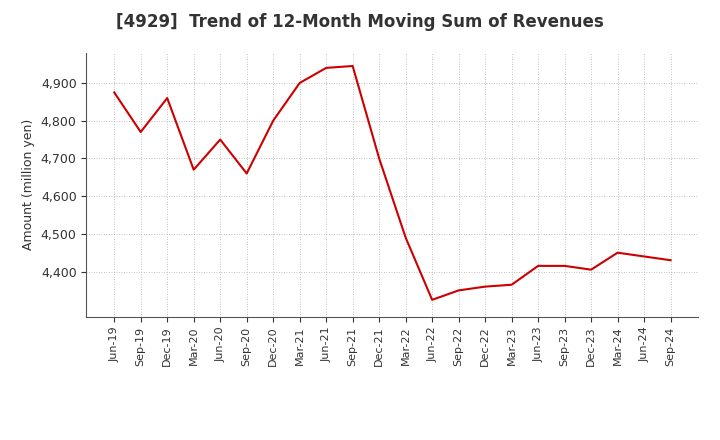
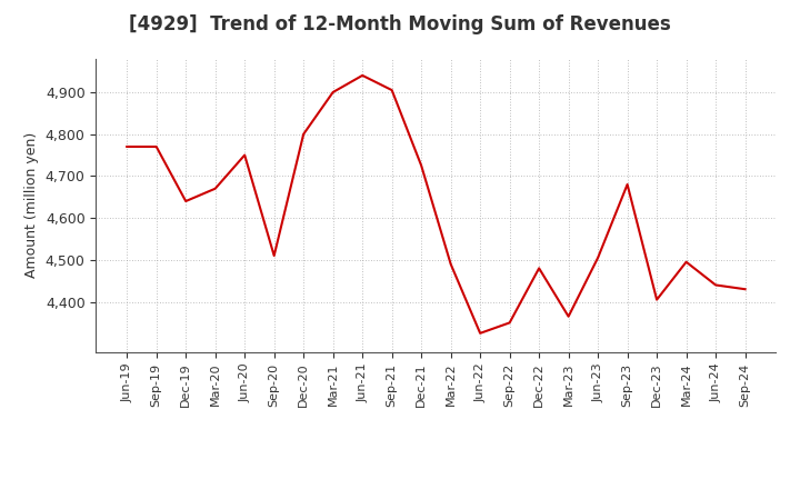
Jun-19: 4,875 -> 4,770
Dec-19: 4,860 -> 4,640
Sep-20: 4,660 -> 4,510
Sep-21: 4,945 -> 4,905
Dec-21: 4,700 -> 4,725
Dec-22: 4,360 -> 4,480
Jun-23: 4,415 -> 4,505
Sep-23: 4,415 -> 4,680
Mar-24: 4,450 -> 4,495
